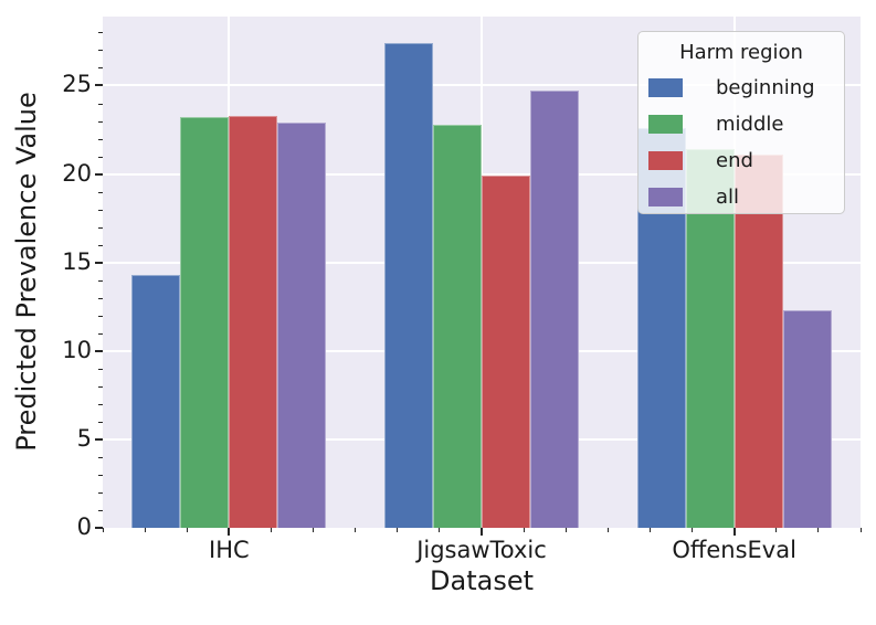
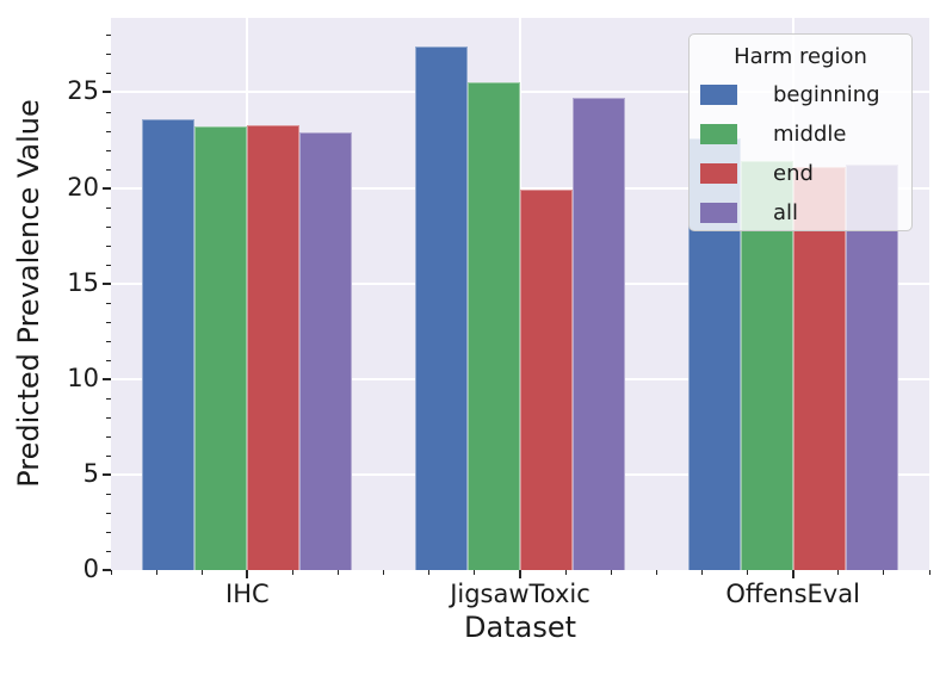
beginning/IHC: 14.3 -> 23.6
middle/JigsawToxic: 22.8 -> 25.5
all/OffensEval: 12.3 -> 21.2
